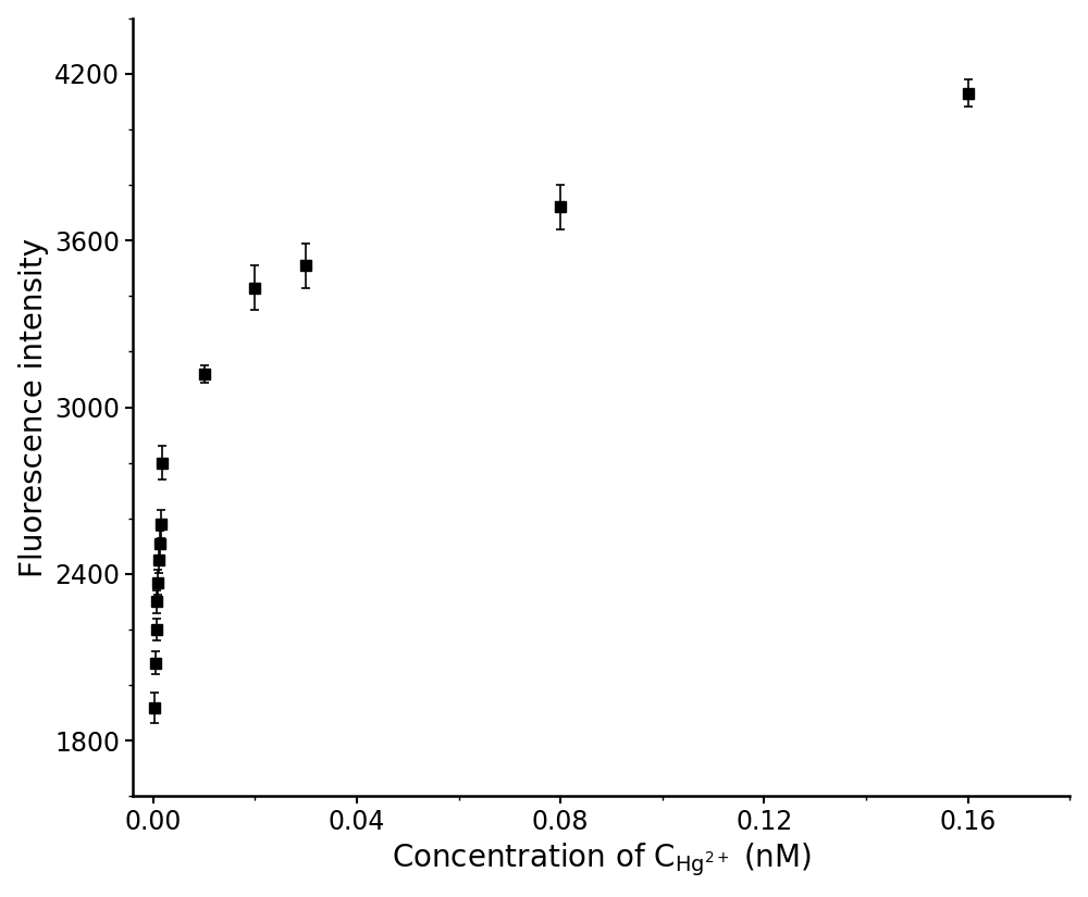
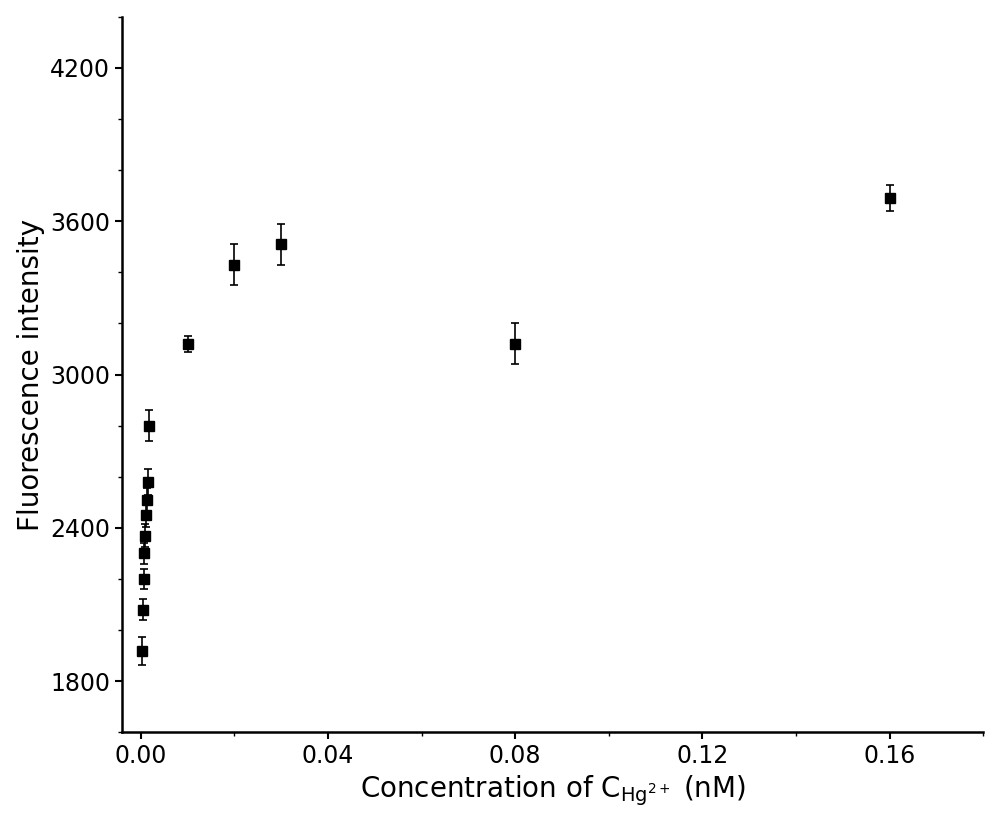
0.08: 3720 -> 3120
0.16: 4130 -> 3690
